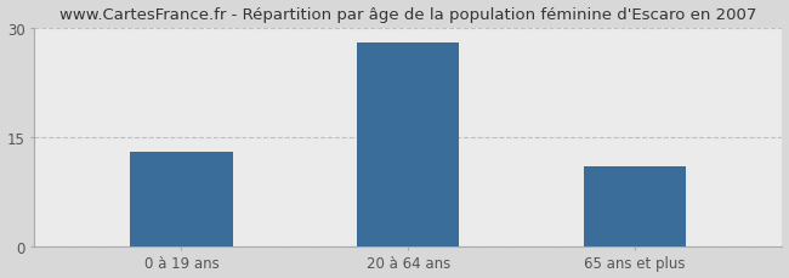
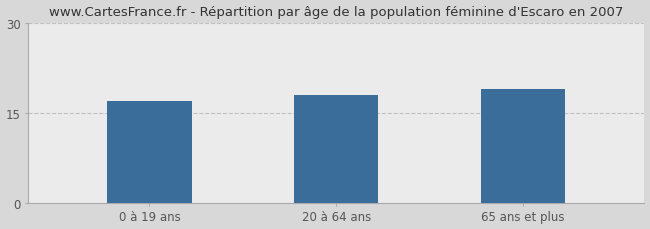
0 à 19 ans: 13 -> 17
20 à 64 ans: 28 -> 18
65 ans et plus: 11 -> 19
